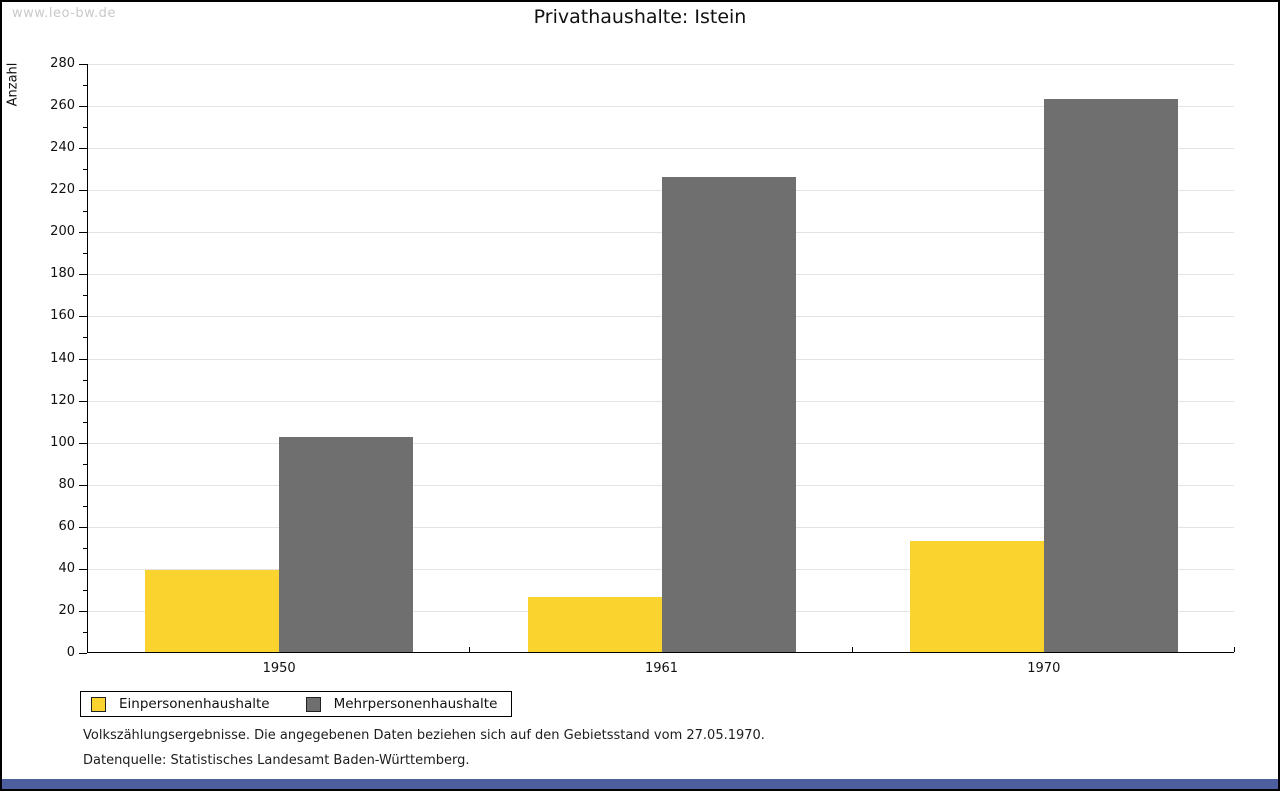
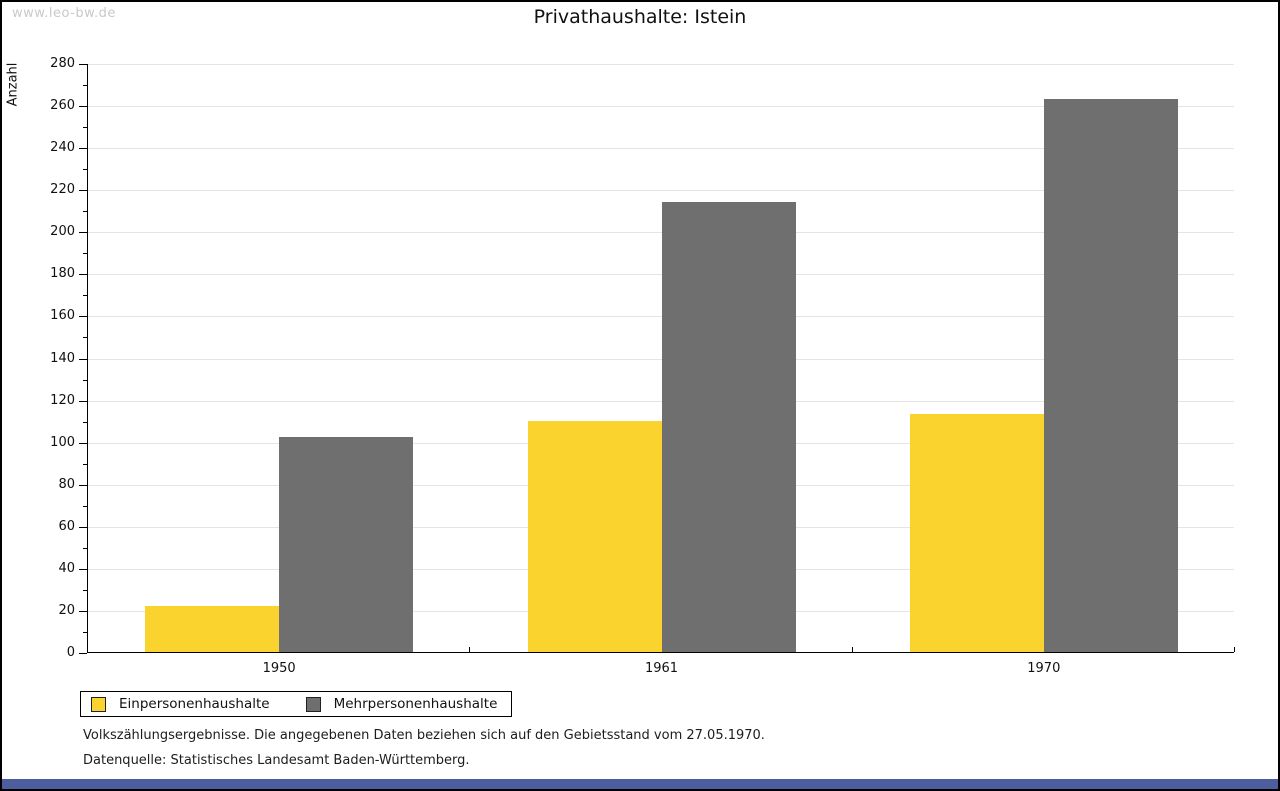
Einpersonenhaushalte/1950: 39 -> 22
Einpersonenhaushalte/1961: 26 -> 110
Mehrpersonenhaushalte/1961: 226 -> 214
Einpersonenhaushalte/1970: 53 -> 113
